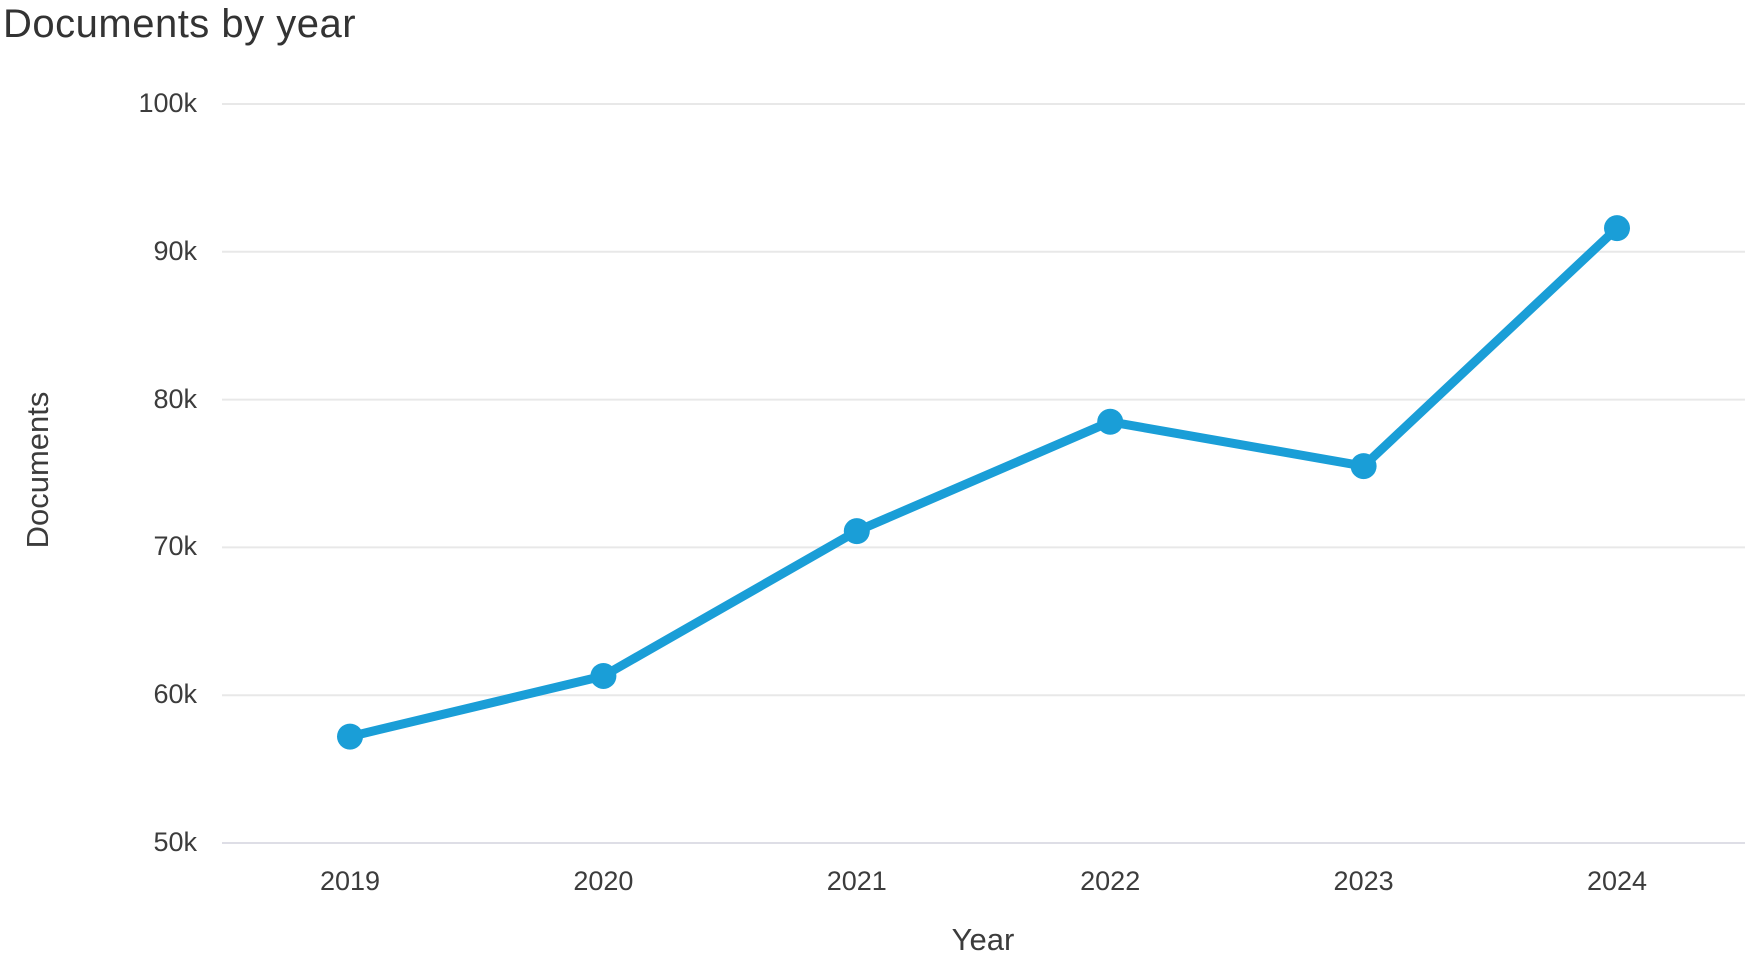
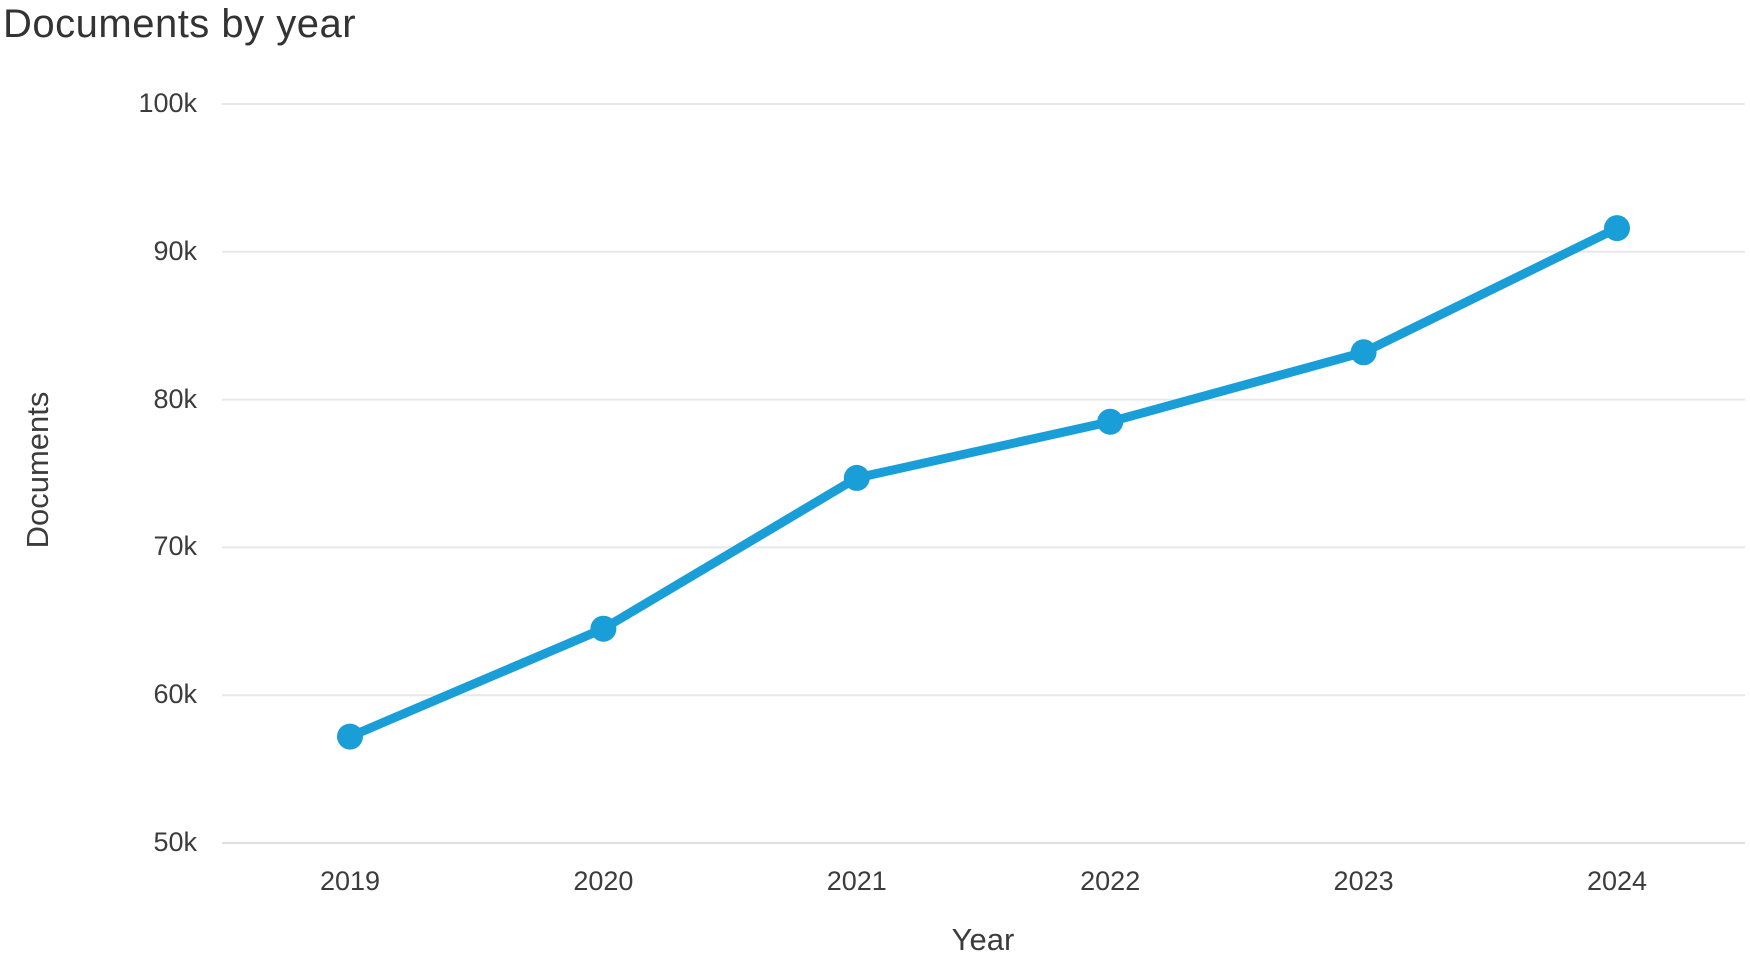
2020: 61.3k -> 64.5k
2021: 71.1k -> 74.7k
2023: 75.5k -> 83.2k
